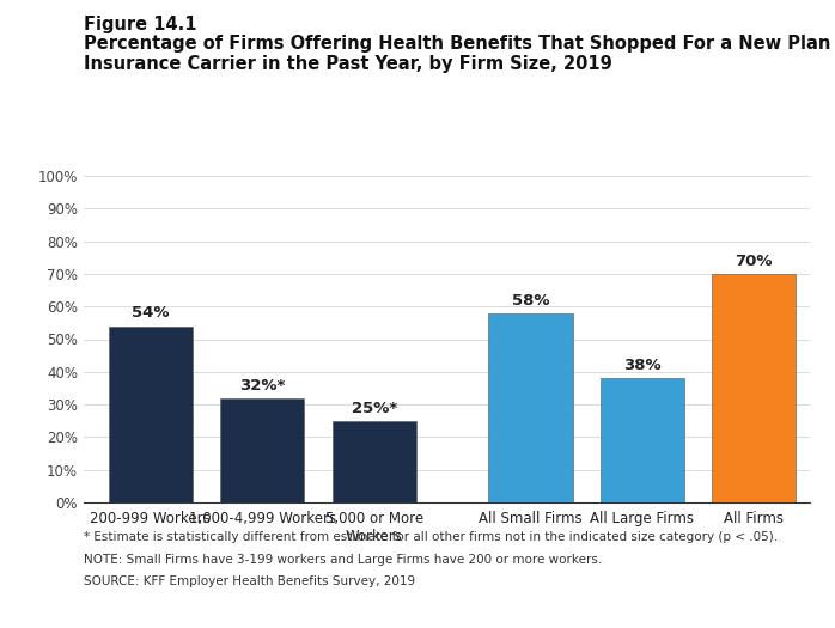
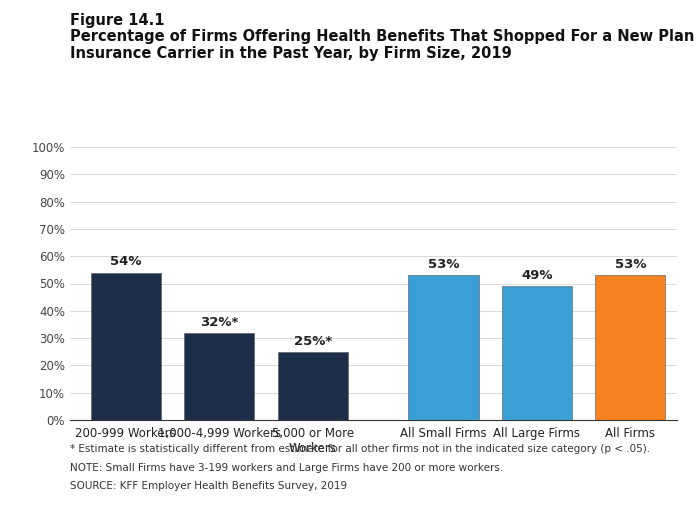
All Small Firms: 58% -> 53%
All Large Firms: 38% -> 49%
All Firms: 70% -> 53%
